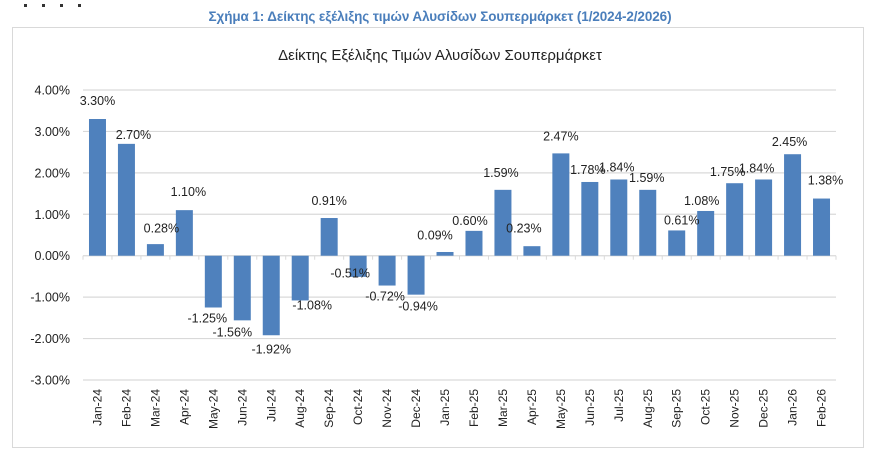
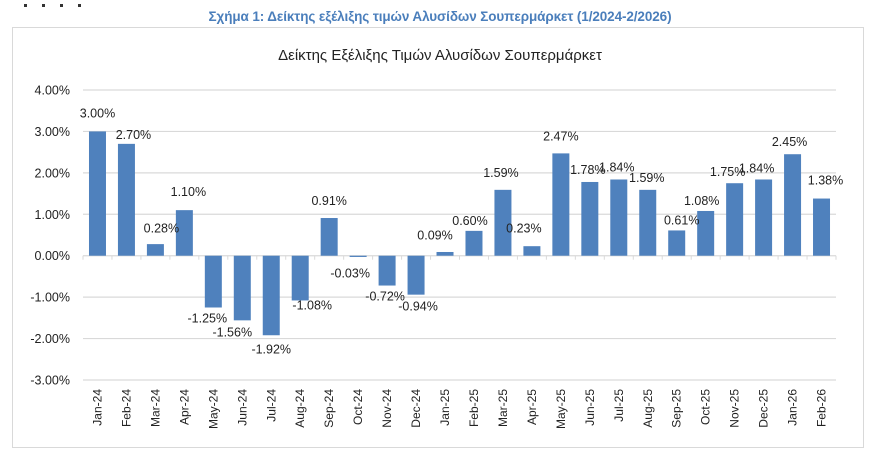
Jan-24: 3.30% -> 3.00%
Oct-24: -0.51% -> -0.03%
